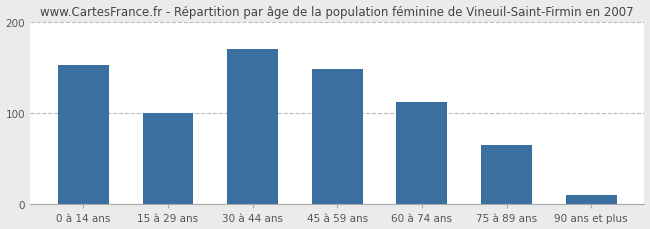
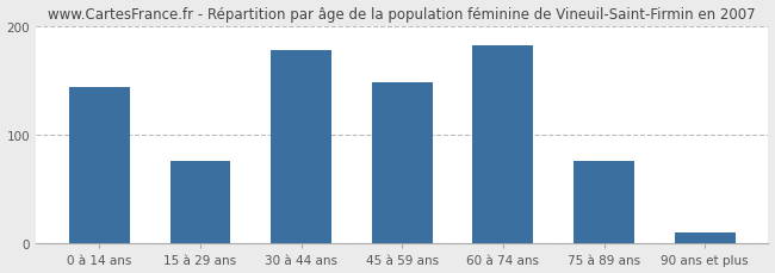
0 à 14 ans: 152 -> 144
15 à 29 ans: 100 -> 76
30 à 44 ans: 170 -> 178
60 à 74 ans: 112 -> 182
75 à 89 ans: 65 -> 76
